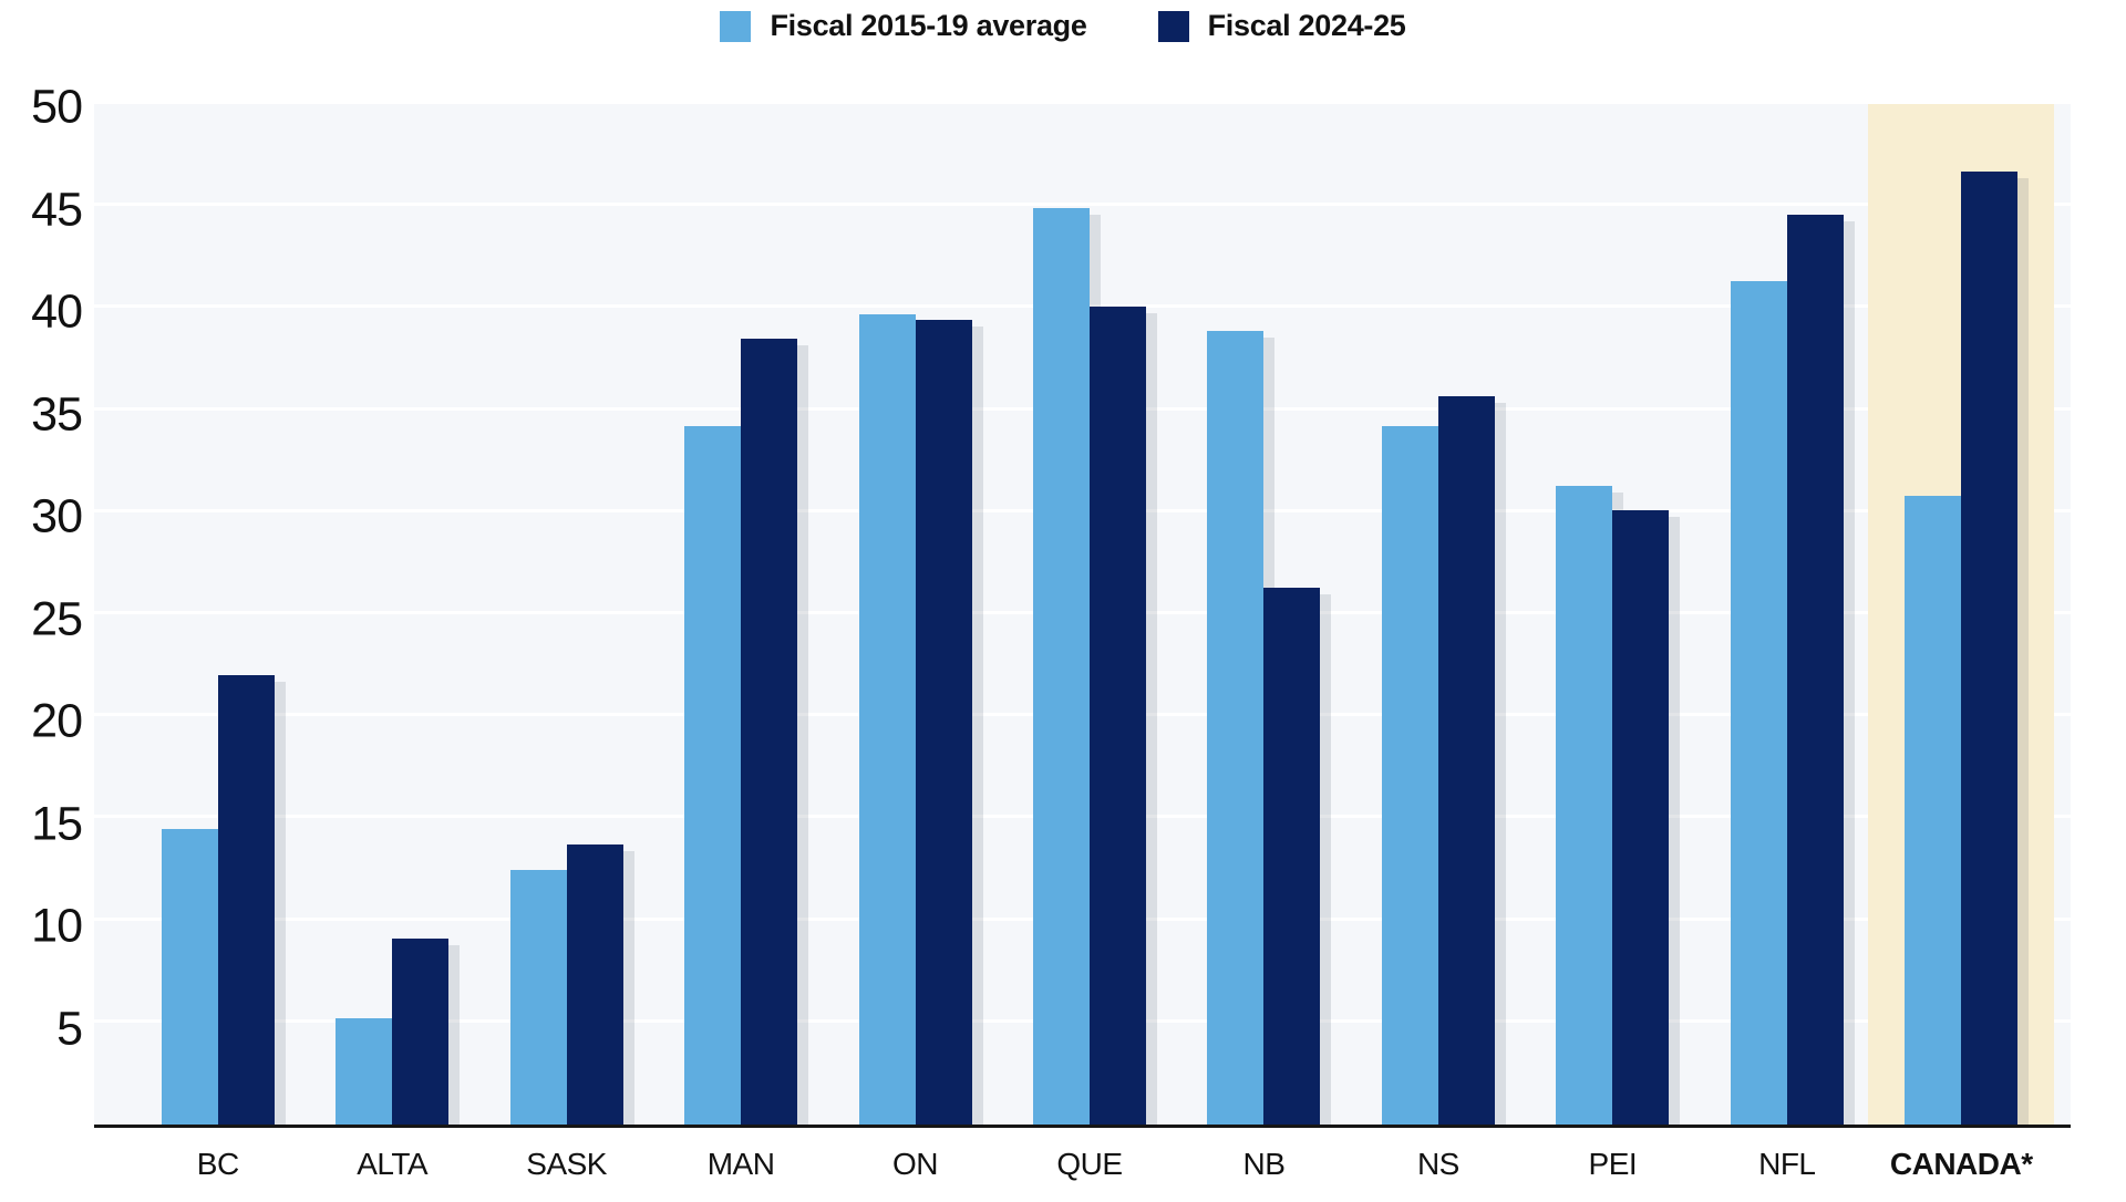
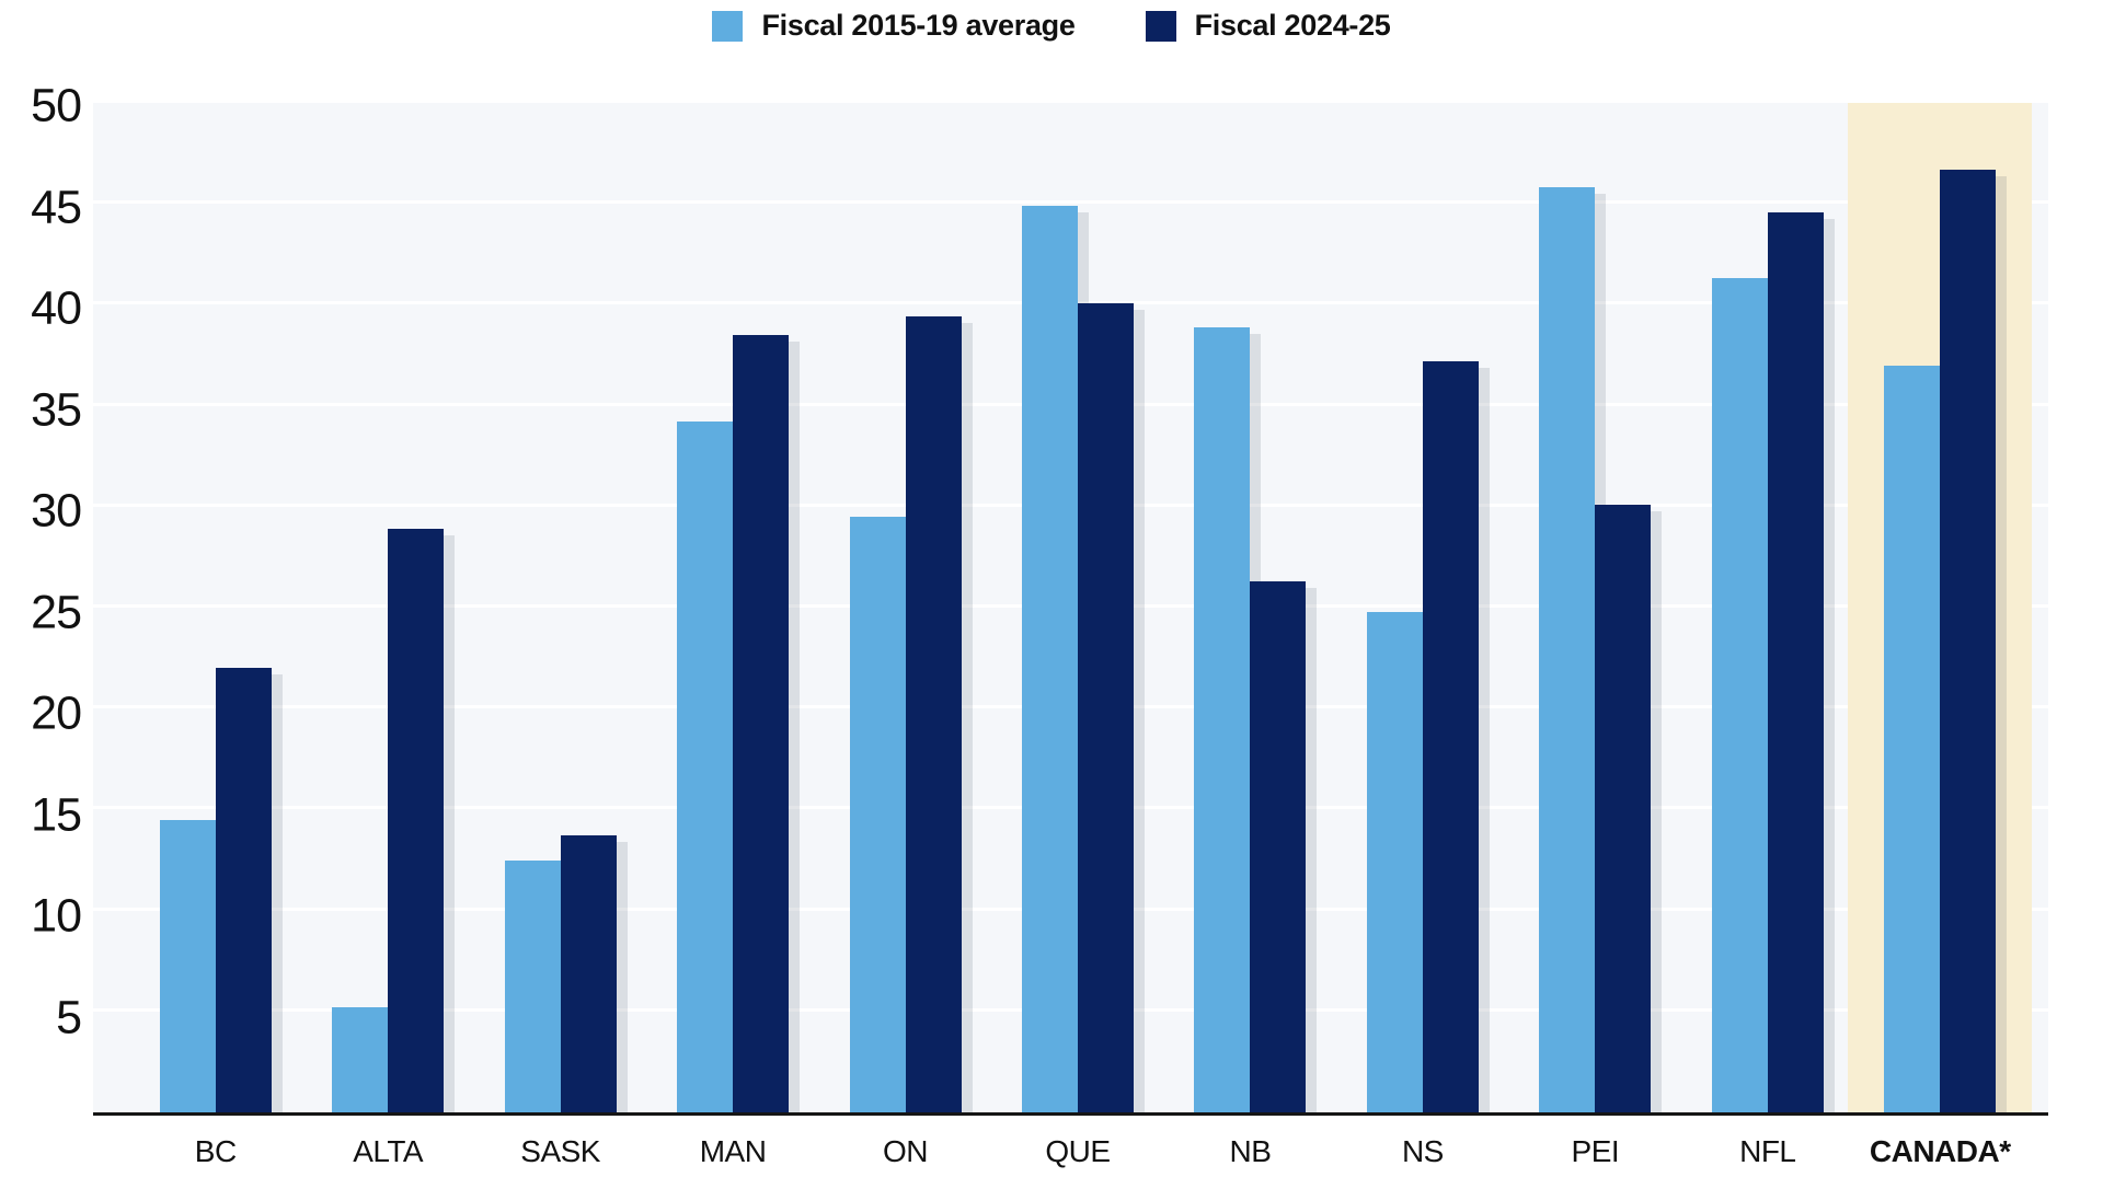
Fiscal 2024-25/ALTA: 9.1 -> 28.9
Fiscal 2015-19 average/ON: 39.7 -> 29.5
Fiscal 2015-19 average/NS: 34.2 -> 24.8
Fiscal 2024-25/NS: 35.7 -> 37.2
Fiscal 2015-19 average/PEI: 31.3 -> 45.8
Fiscal 2015-19 average/CANADA*: 30.8 -> 37.0
